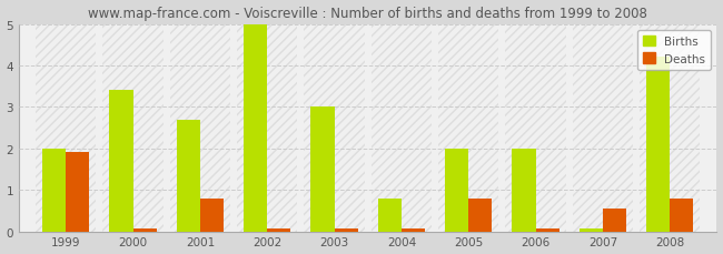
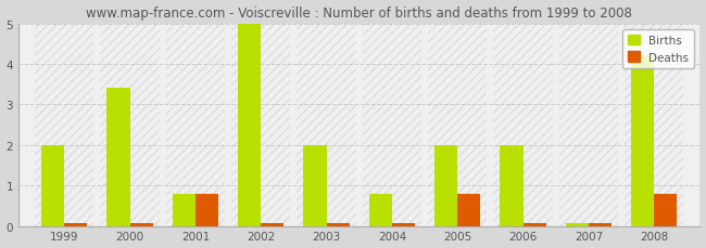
Deaths/1999: 1.90 -> 0.07
Births/2001: 2.70 -> 0.80
Births/2003: 3.00 -> 2.00
Deaths/2007: 0.55 -> 0.07
